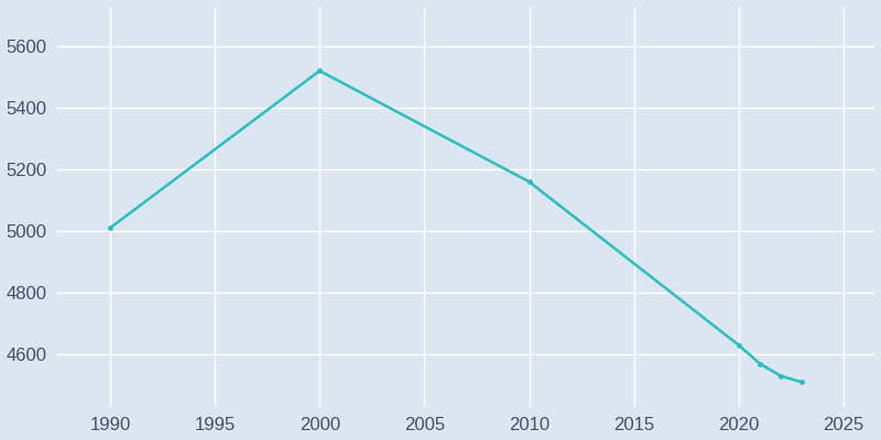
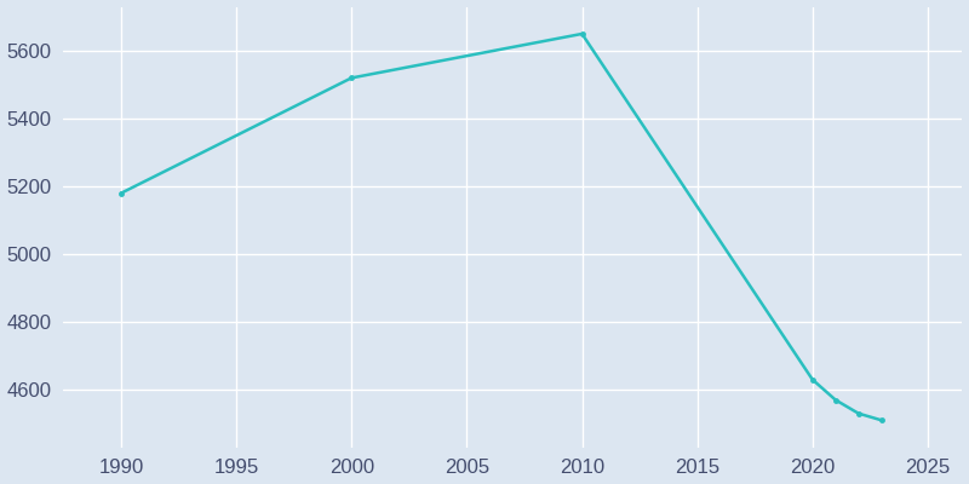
1990: 5010 -> 5180
2010: 5160 -> 5650
